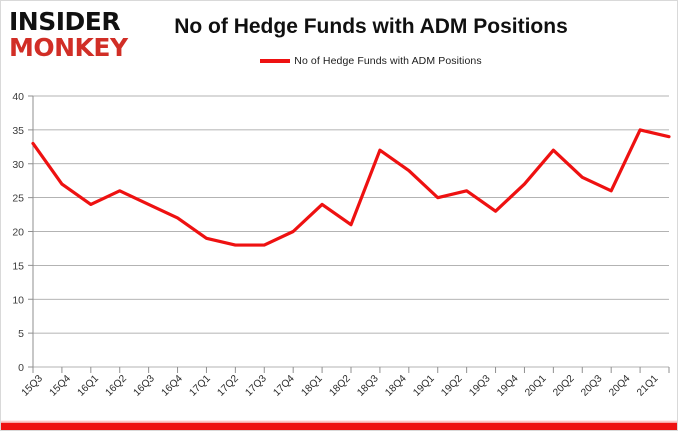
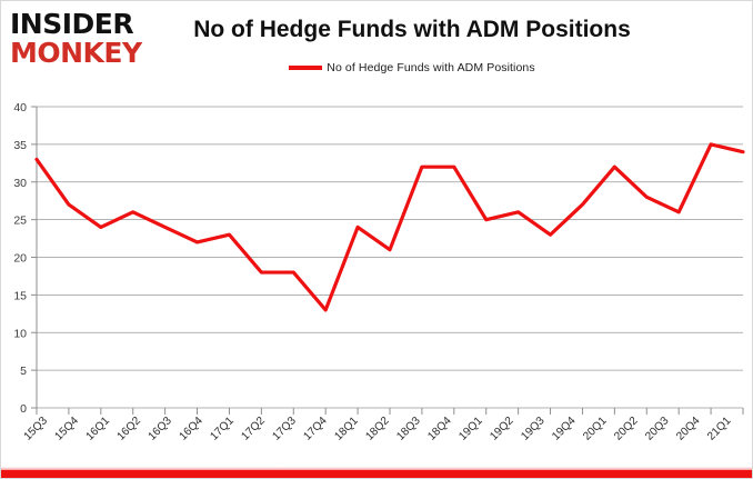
17Q1: 19 -> 23
17Q4: 20 -> 13
18Q4: 29 -> 32
